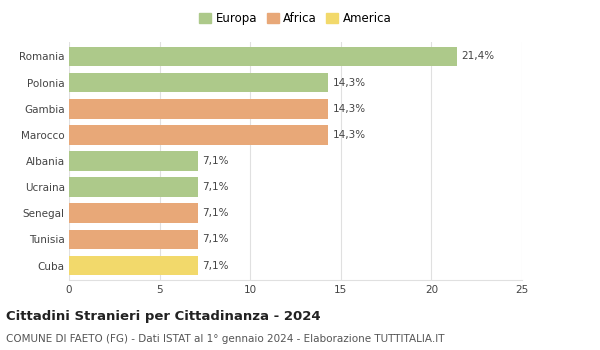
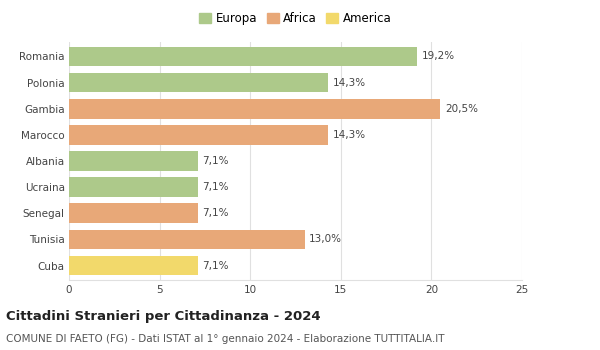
Romania: 21,4% -> 19,2%
Gambia: 14,3% -> 20,5%
Tunisia: 7,1% -> 13,0%
